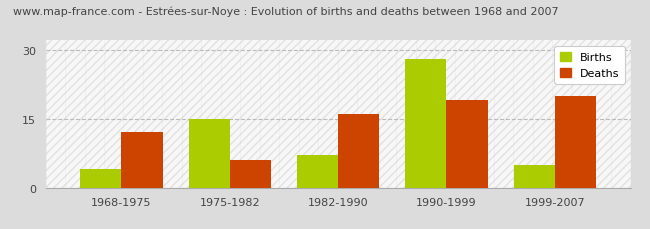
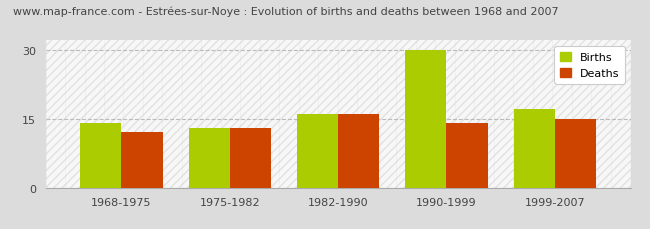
Births/1968-1975: 4 -> 14
Births/1975-1982: 15 -> 13
Deaths/1975-1982: 6 -> 13
Births/1982-1990: 7 -> 16
Births/1990-1999: 28 -> 30
Deaths/1990-1999: 19 -> 14
Births/1999-2007: 5 -> 17
Deaths/1999-2007: 20 -> 15
